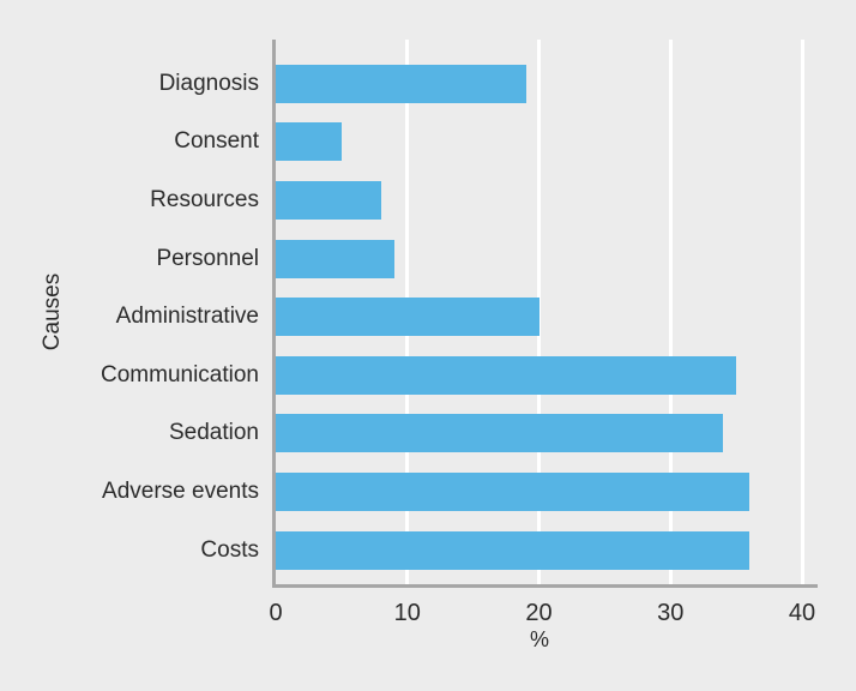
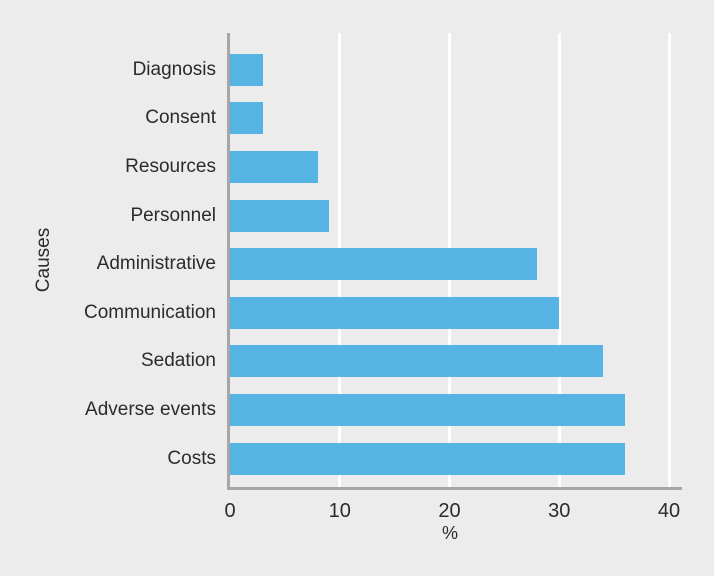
Diagnosis: 19 -> 3
Consent: 5 -> 3
Administrative: 20 -> 28
Communication: 35 -> 30
